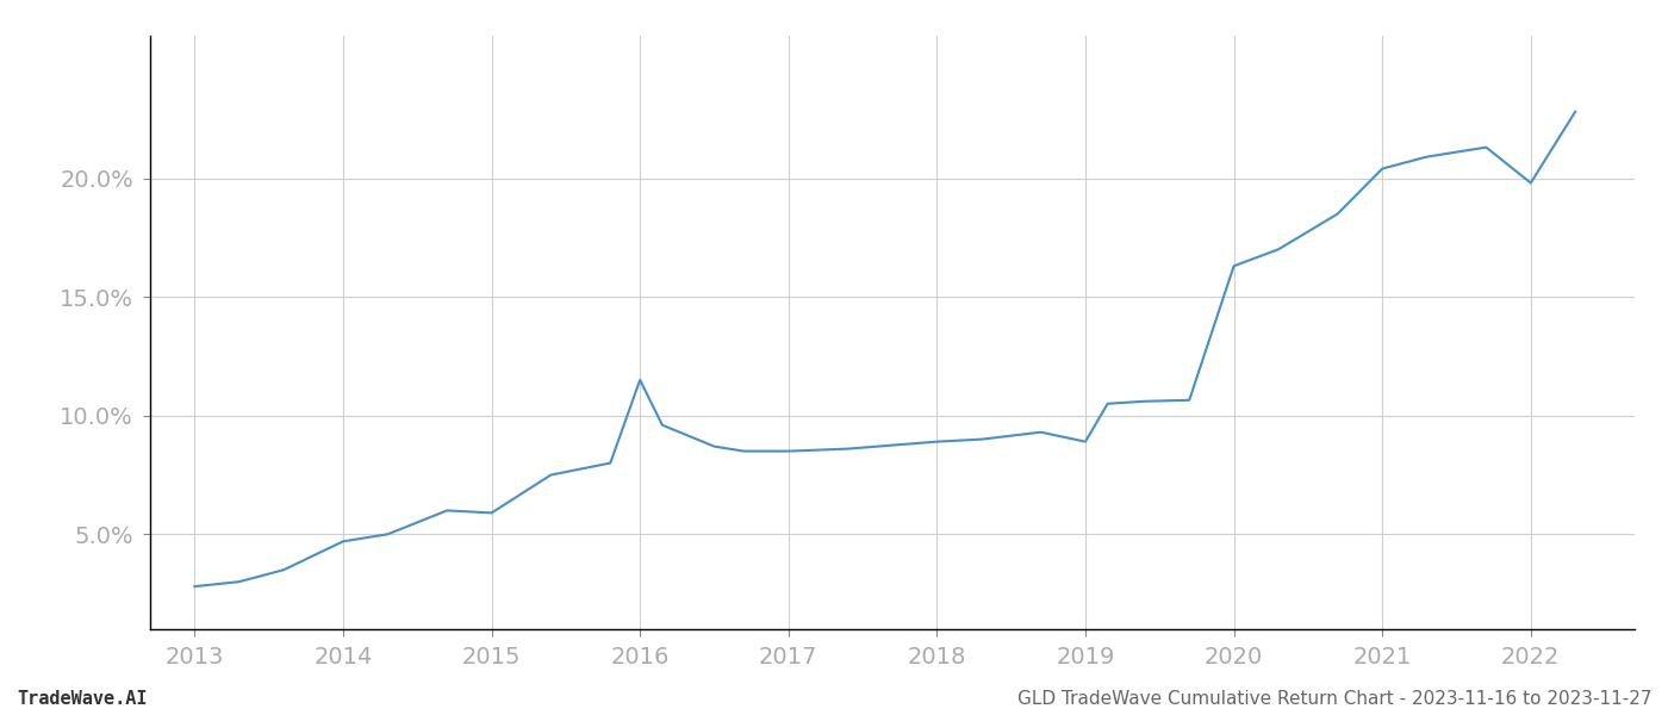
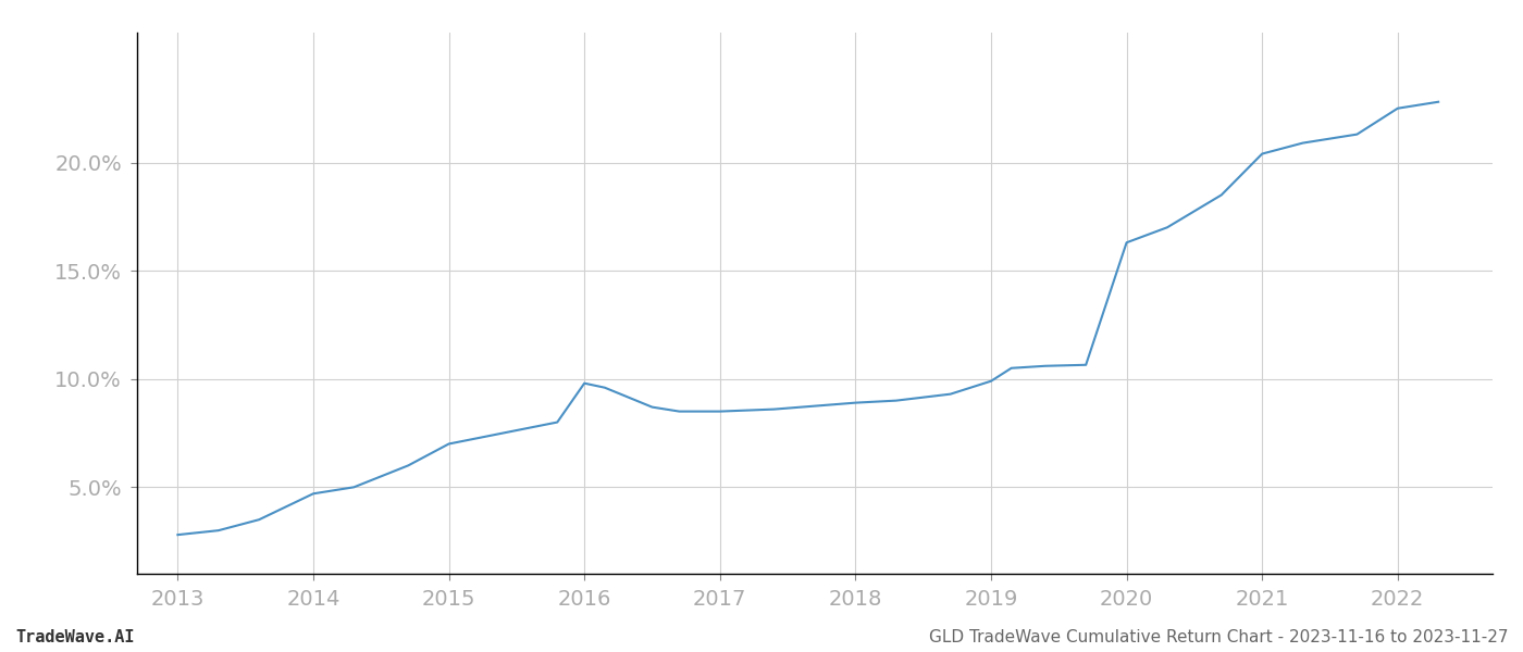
2015: 5.9% -> 7.0%
2016: 11.5% -> 9.8%
2019: 8.9% -> 9.9%
2022: 19.8% -> 22.5%
